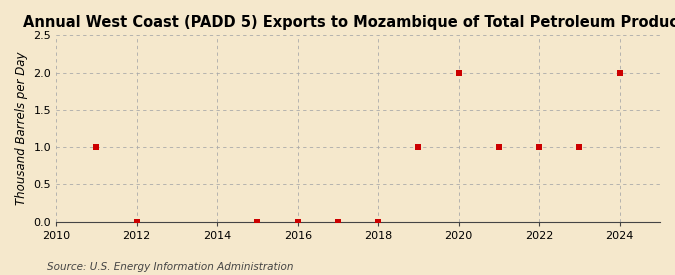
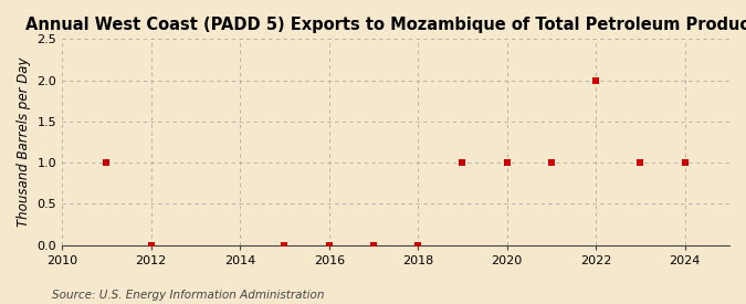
2020: 2 -> 1
2022: 1 -> 2
2024: 2 -> 1
